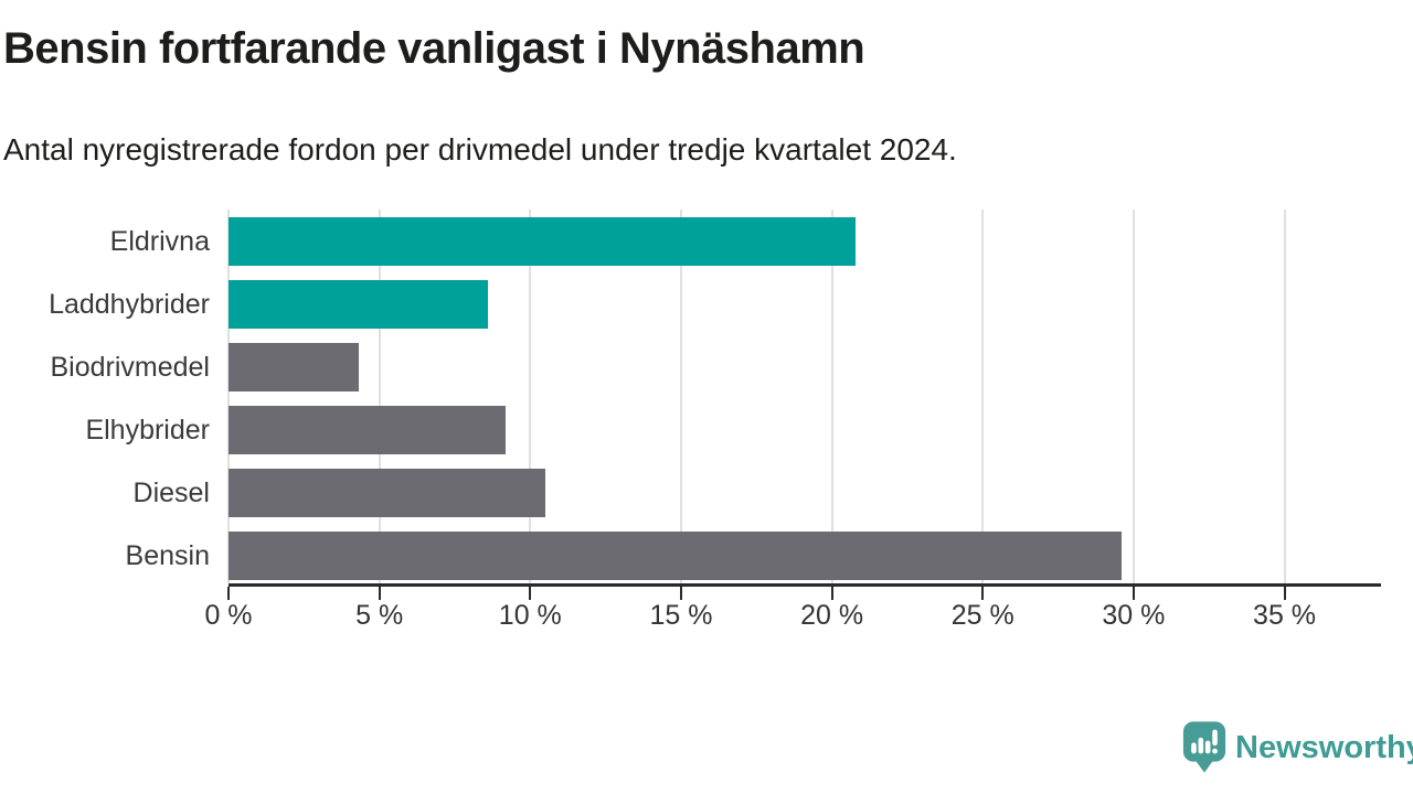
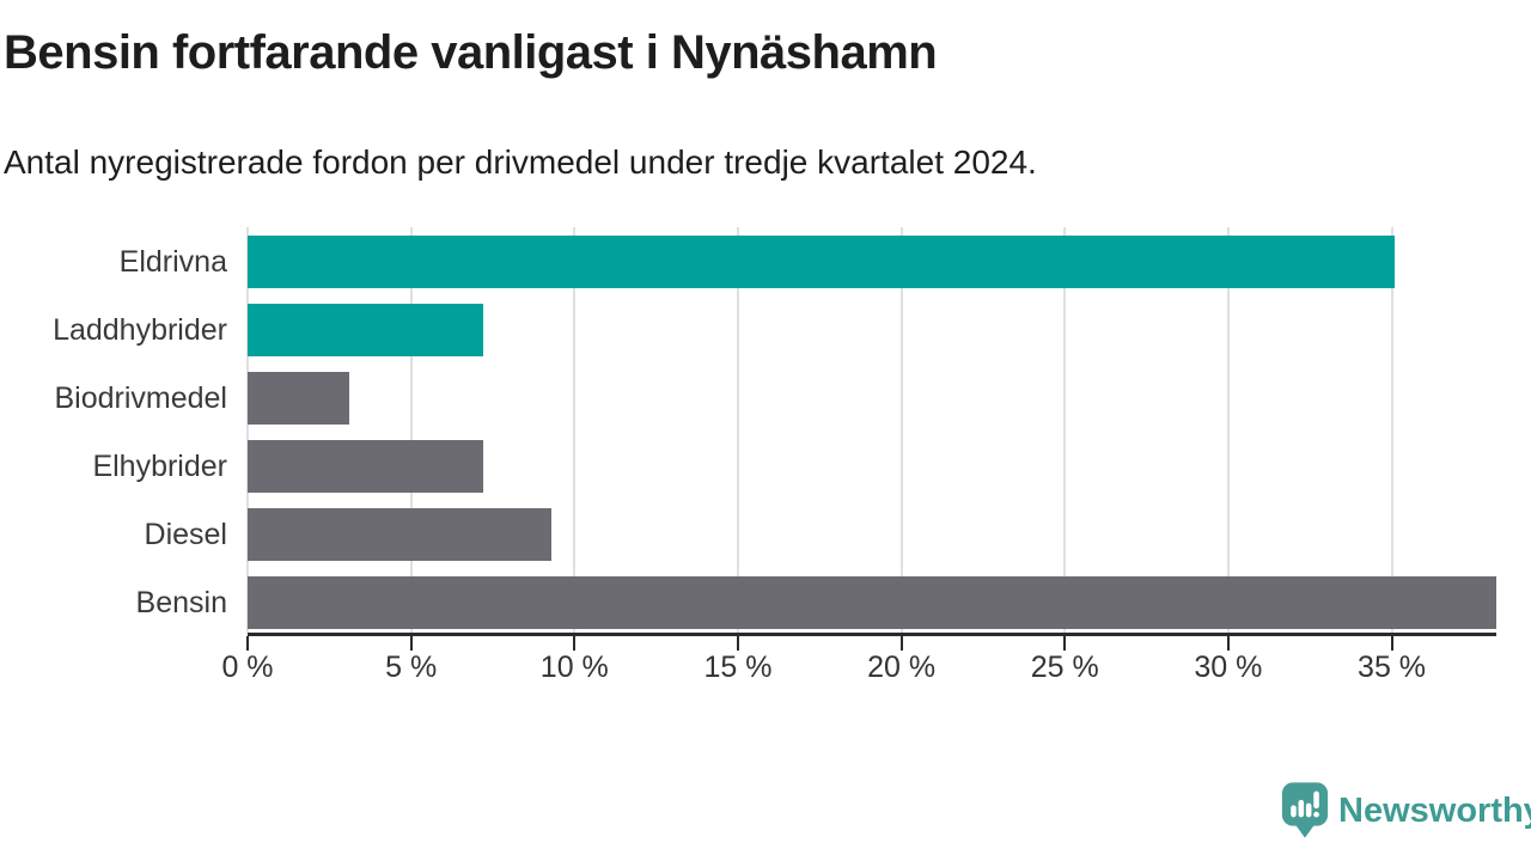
Eldrivna: 20.8% -> 35.1%
Laddhybrider: 8.6% -> 7.2%
Biodrivmedel: 4.3% -> 3.1%
Elhybrider: 9.2% -> 7.2%
Diesel: 10.5% -> 9.3%
Bensin: 29.6% -> 38.2%
